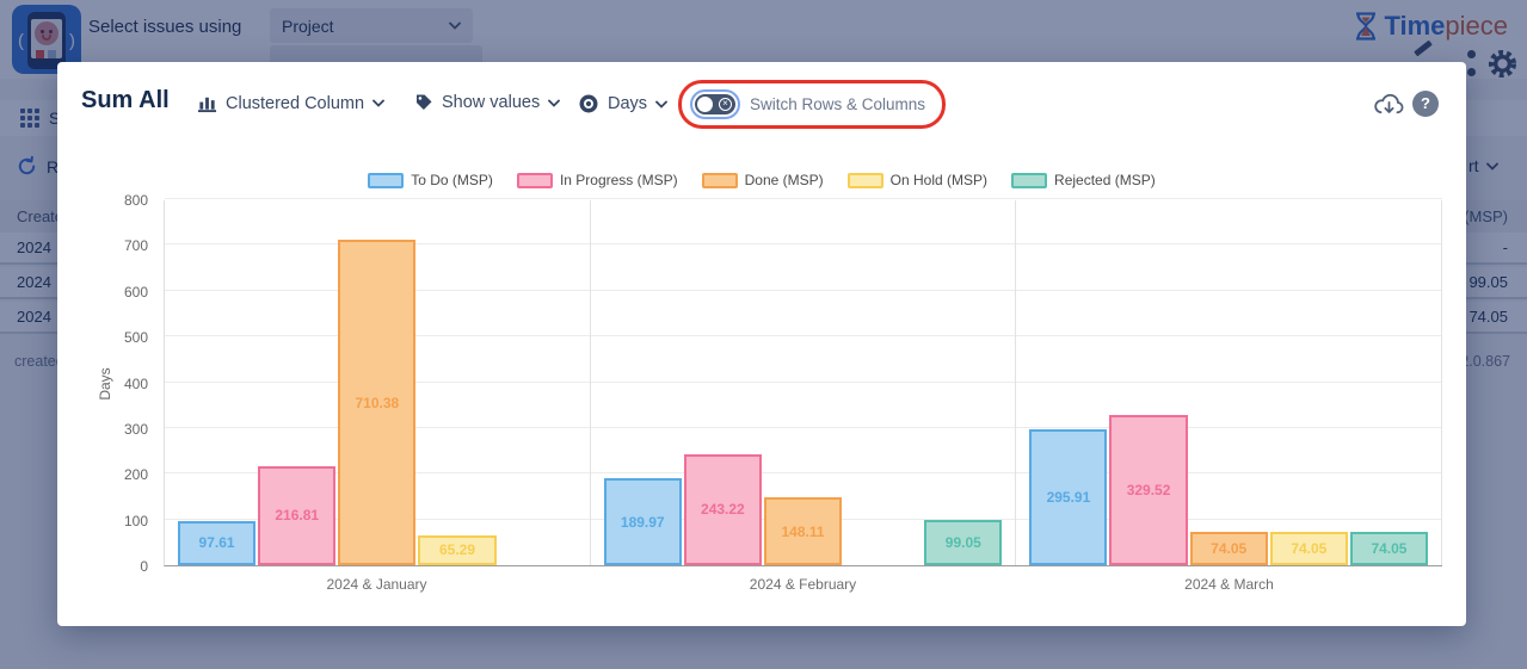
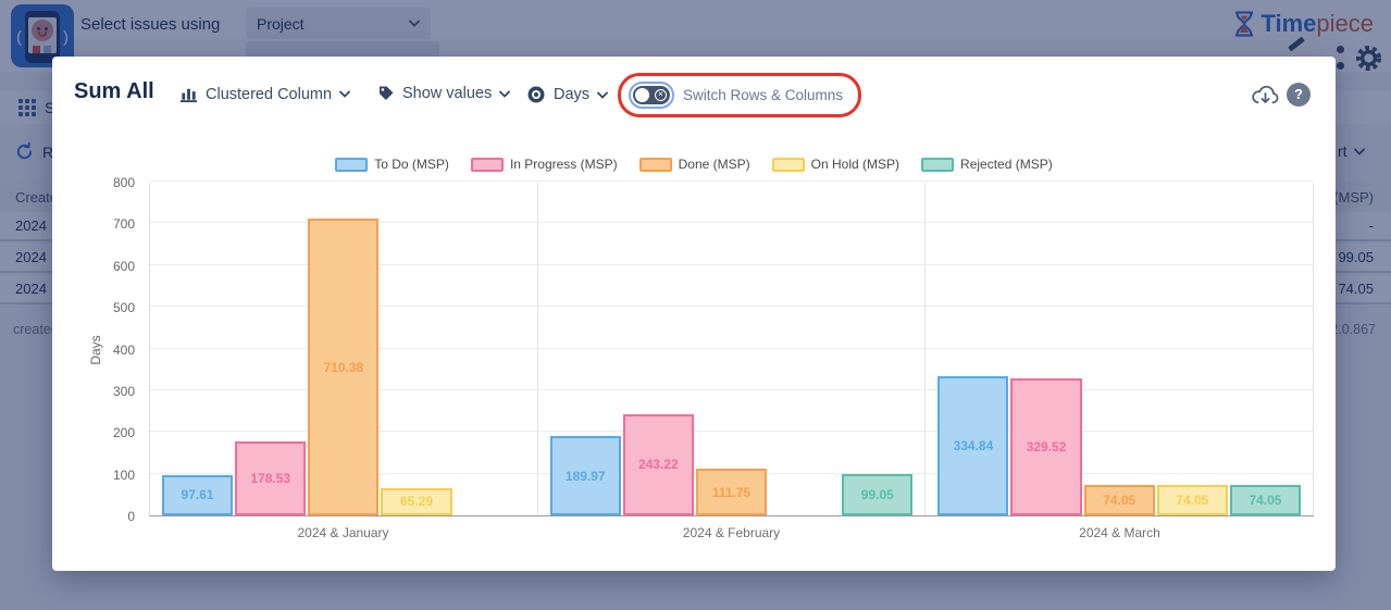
In Progress (MSP)/2024 & January: 216.81 -> 178.53
Done (MSP)/2024 & February: 148.11 -> 111.75
To Do (MSP)/2024 & March: 295.91 -> 334.84
